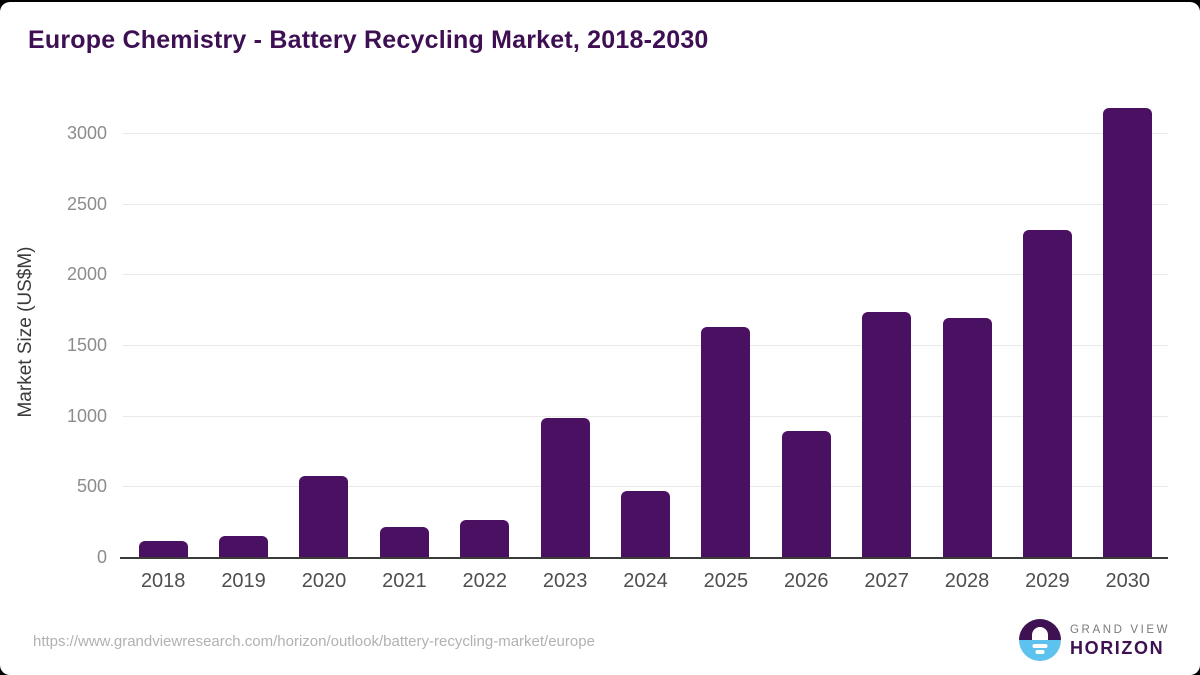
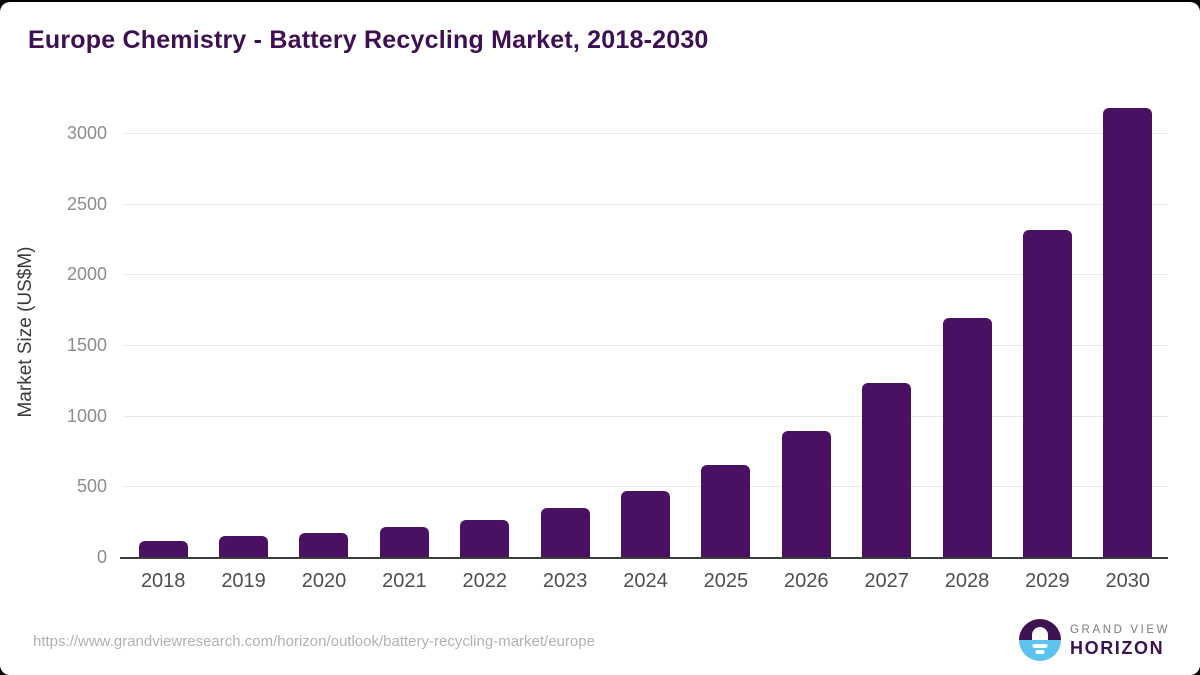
2020: 570 -> 170
2023: 980 -> 350
2025: 1630 -> 650
2027: 1730 -> 1230
